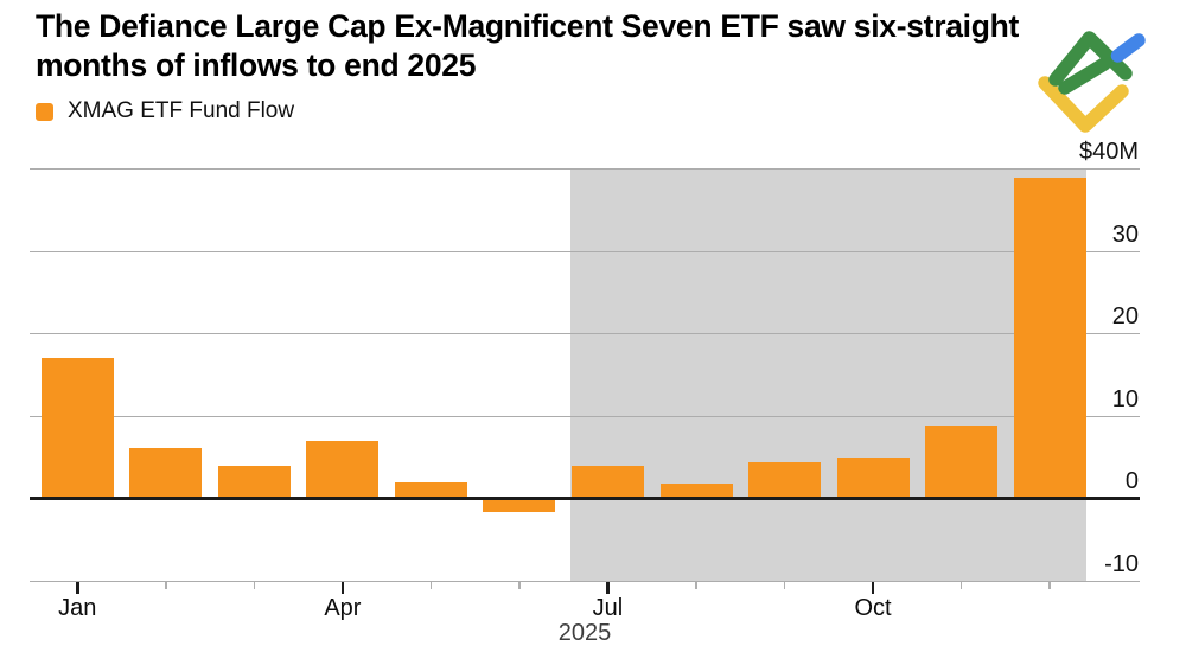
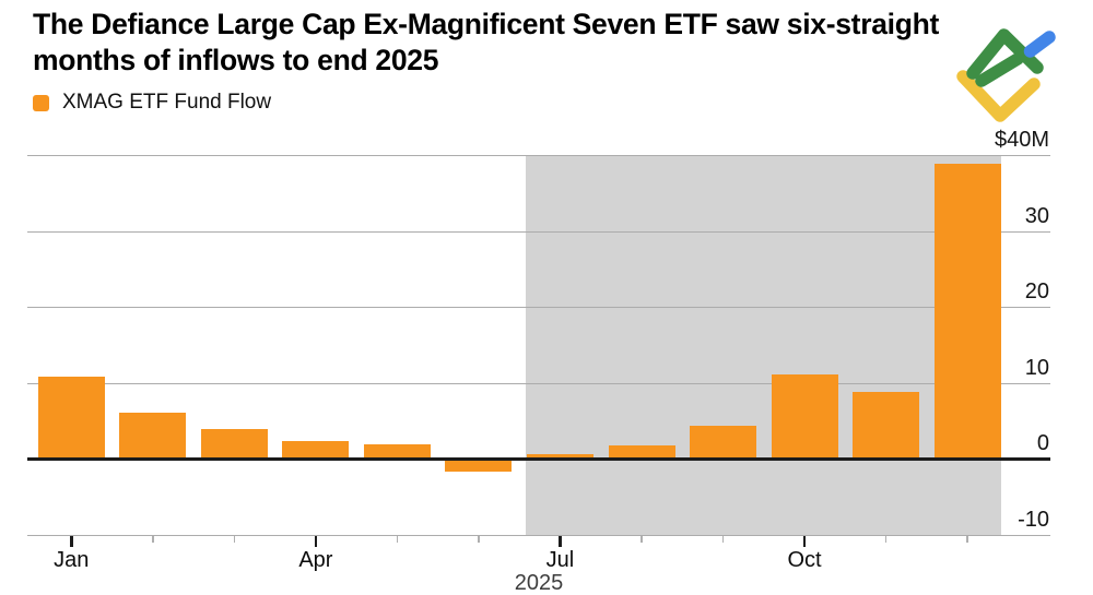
Jan: $17M -> $11M
Apr: $7M -> $2M
Jul: $4M -> $1M
Oct: $5M -> $11M
